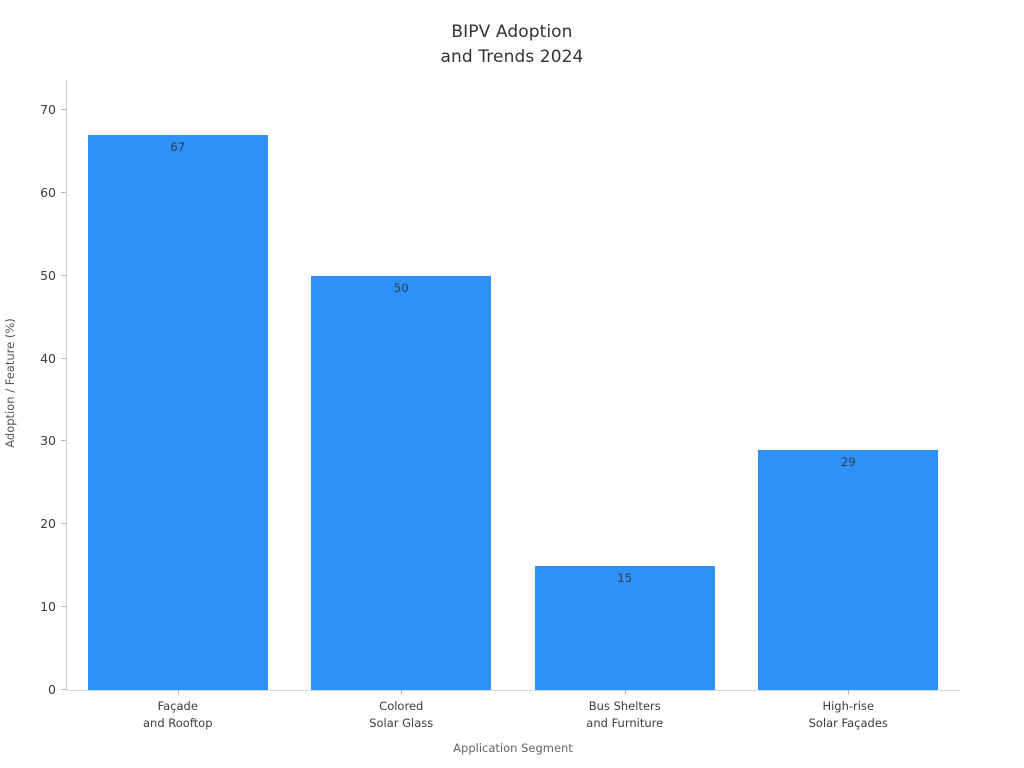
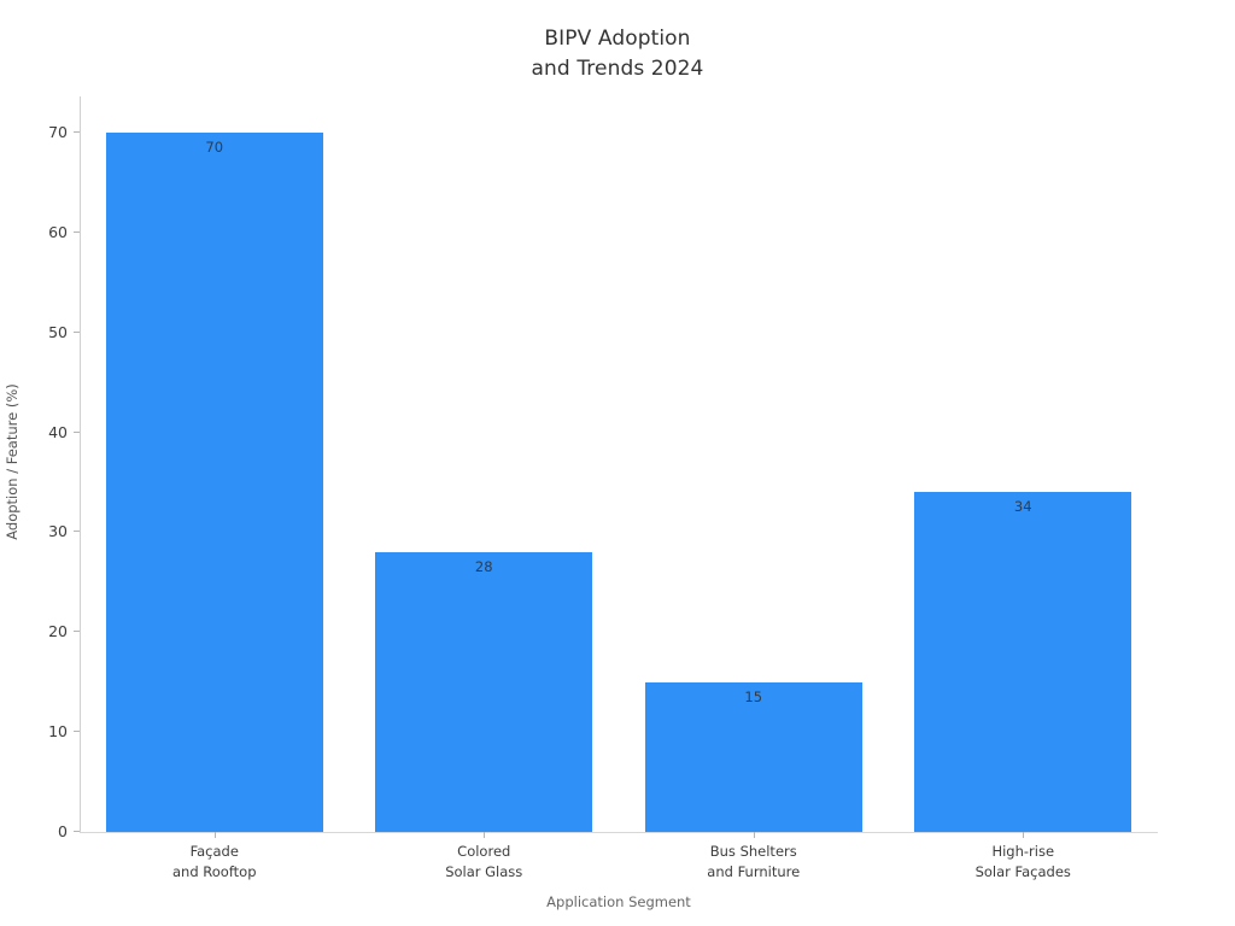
Façade and Rooftop: 67 -> 70
Colored Solar Glass: 50 -> 28
High-rise Solar Façades: 29 -> 34
